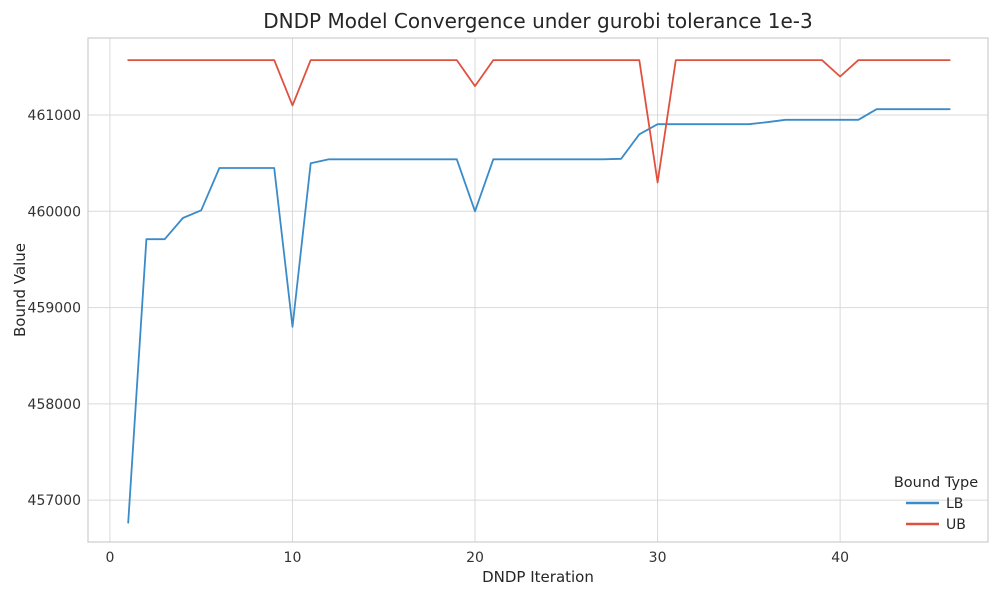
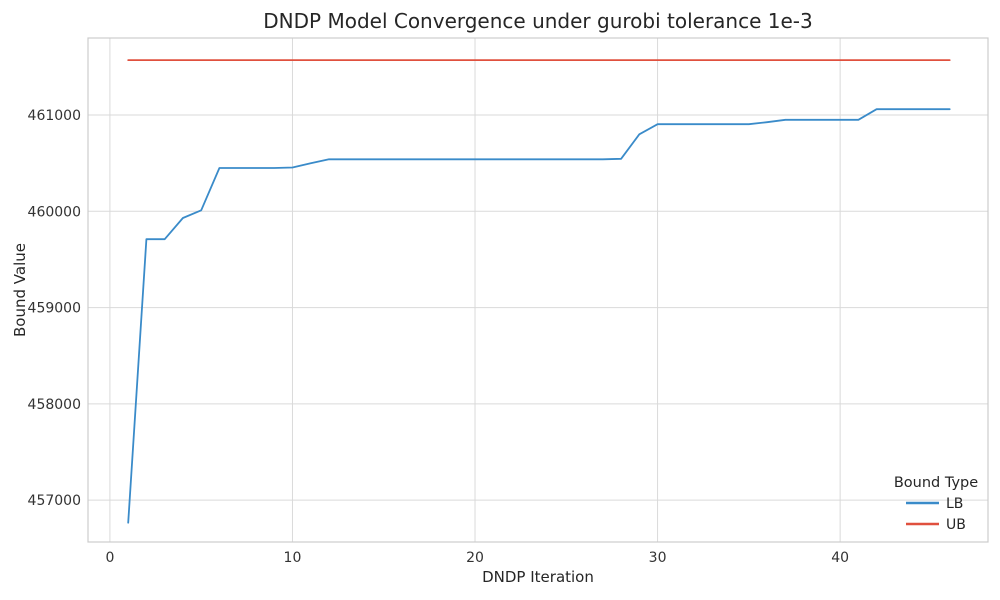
LB/10: 458800 -> 460500
UB/10: 461100 -> 461600
LB/20: 460000 -> 460500
UB/20: 461300 -> 461600
UB/30: 460300 -> 461600
UB/40: 461400 -> 461600
